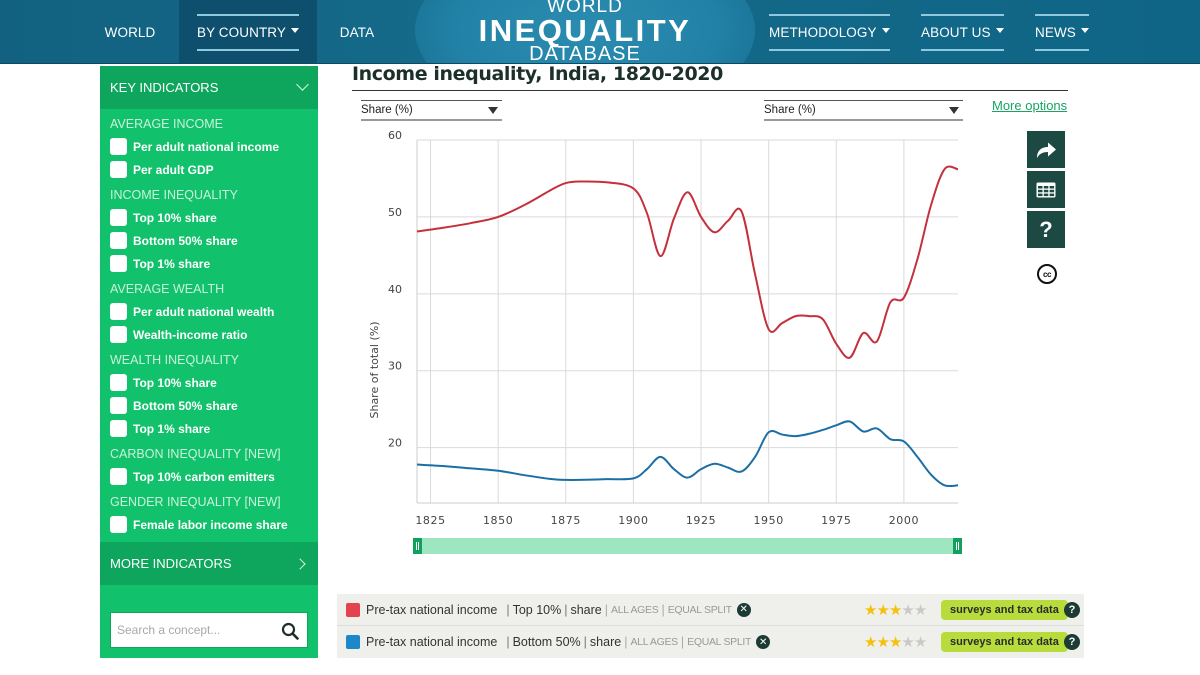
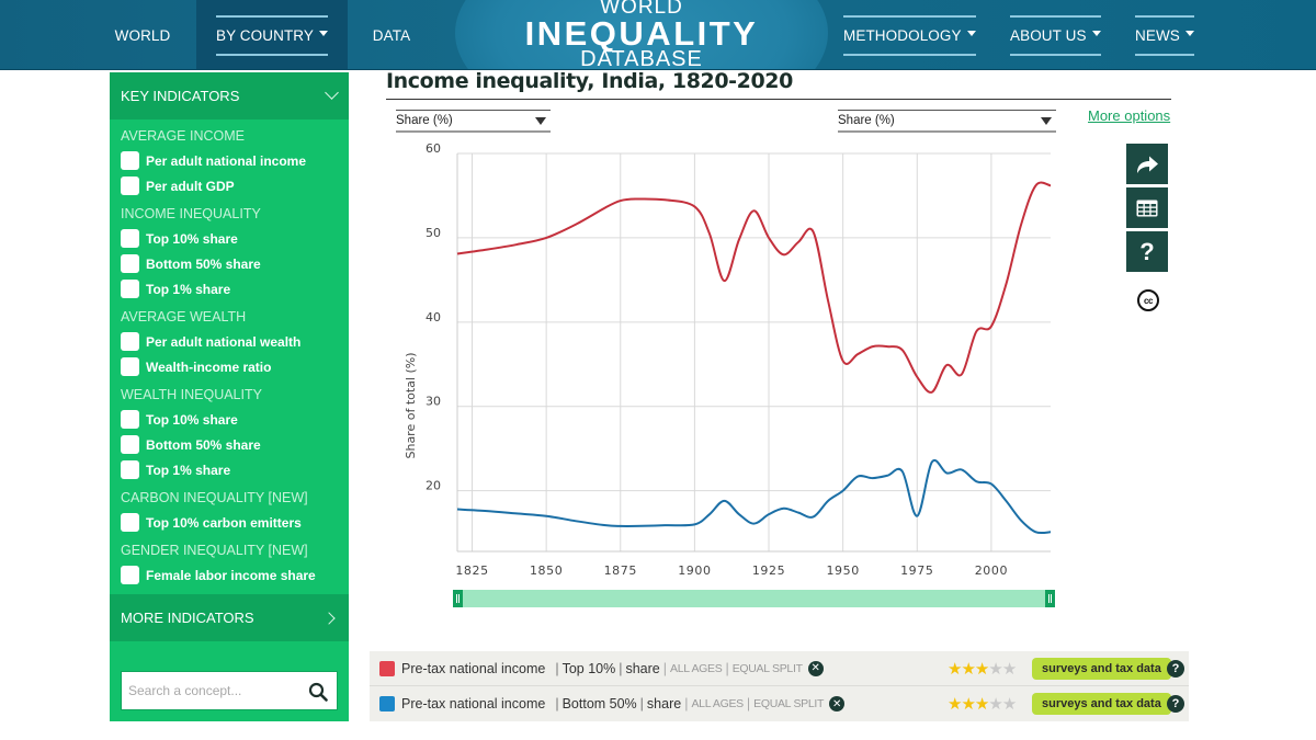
Bottom 50% share/1950: 22 -> 20
Bottom 50% share/1975: 23 -> 17
